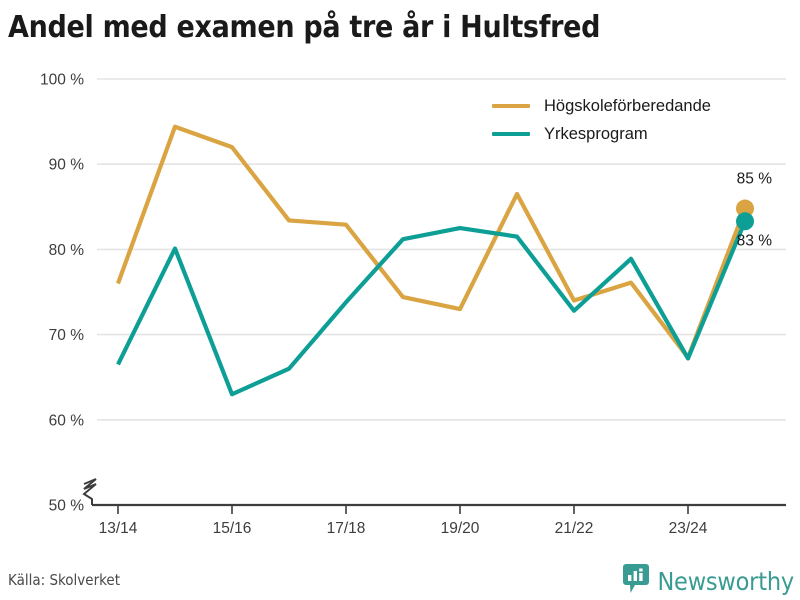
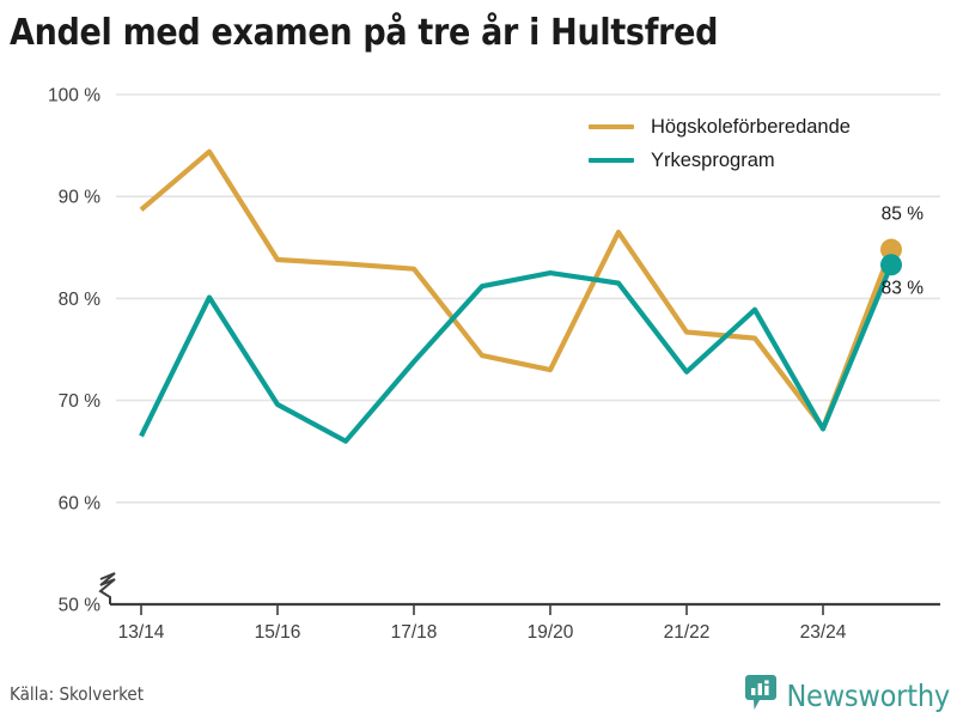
Högskoleförberedande/13/14: 76% -> 89%
Högskoleförberedande/15/16: 92% -> 84%
Yrkesprogram/15/16: 63% -> 70%
Högskoleförberedande/21/22: 74% -> 77%
